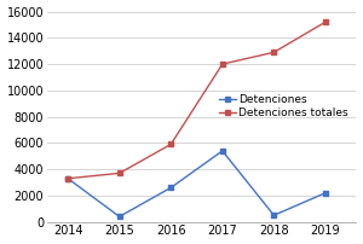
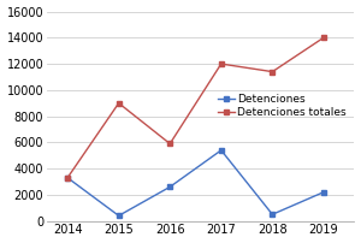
Detenciones totales/2015: 3700 -> 9000
Detenciones totales/2018: 12900 -> 11400
Detenciones totales/2019: 15200 -> 14000
